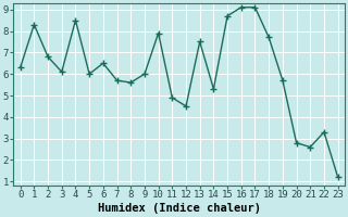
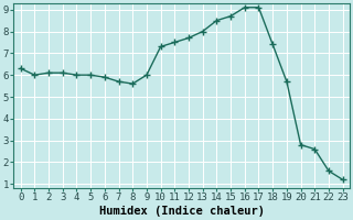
1: 8.3 -> 6.0
2: 6.8 -> 6.1
4: 8.5 -> 6.0
6: 6.5 -> 5.9
10: 7.9 -> 7.3
11: 4.9 -> 7.5
12: 4.5 -> 7.7
13: 7.5 -> 8.0
14: 5.3 -> 8.5
18: 7.7 -> 7.4
22: 3.3 -> 1.6
